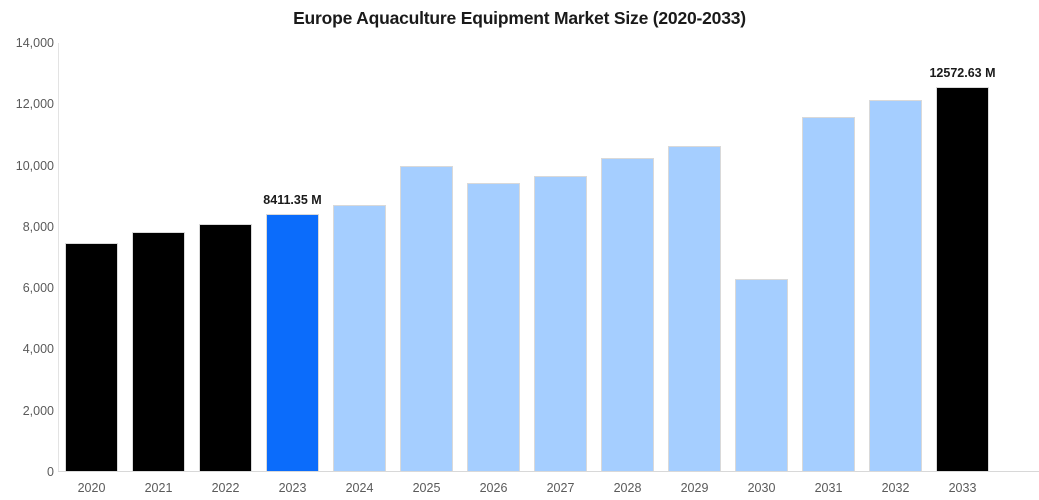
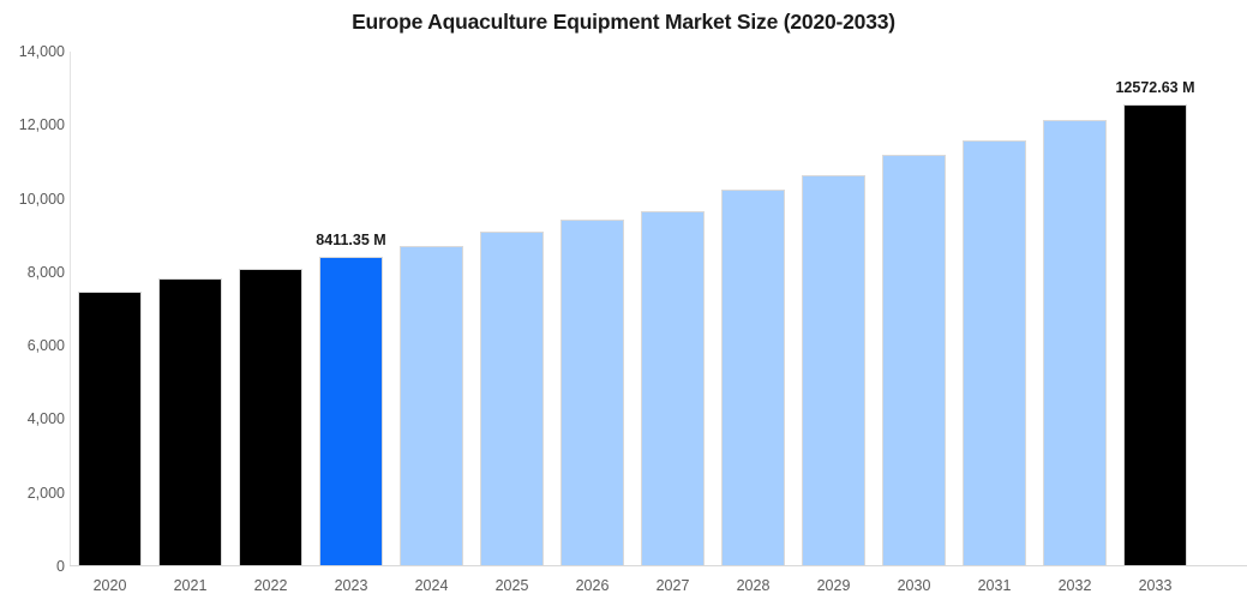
2025: 10000 -> 9100
2030: 6300 -> 11200
